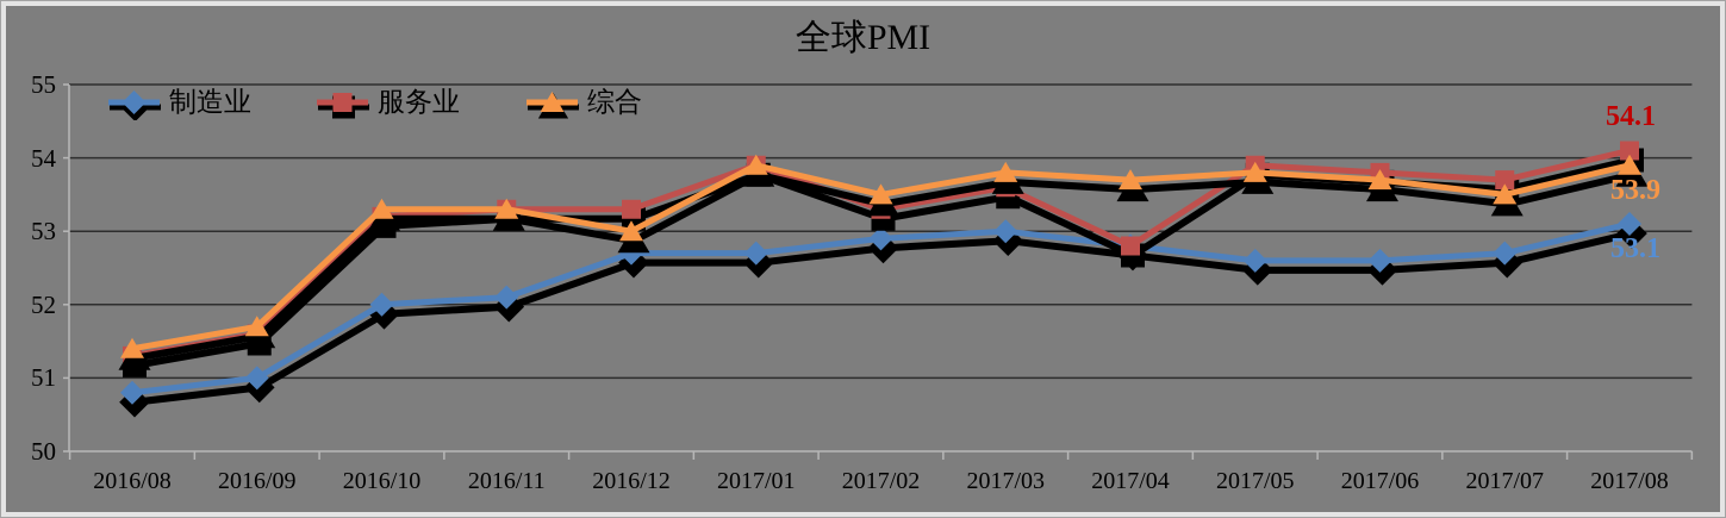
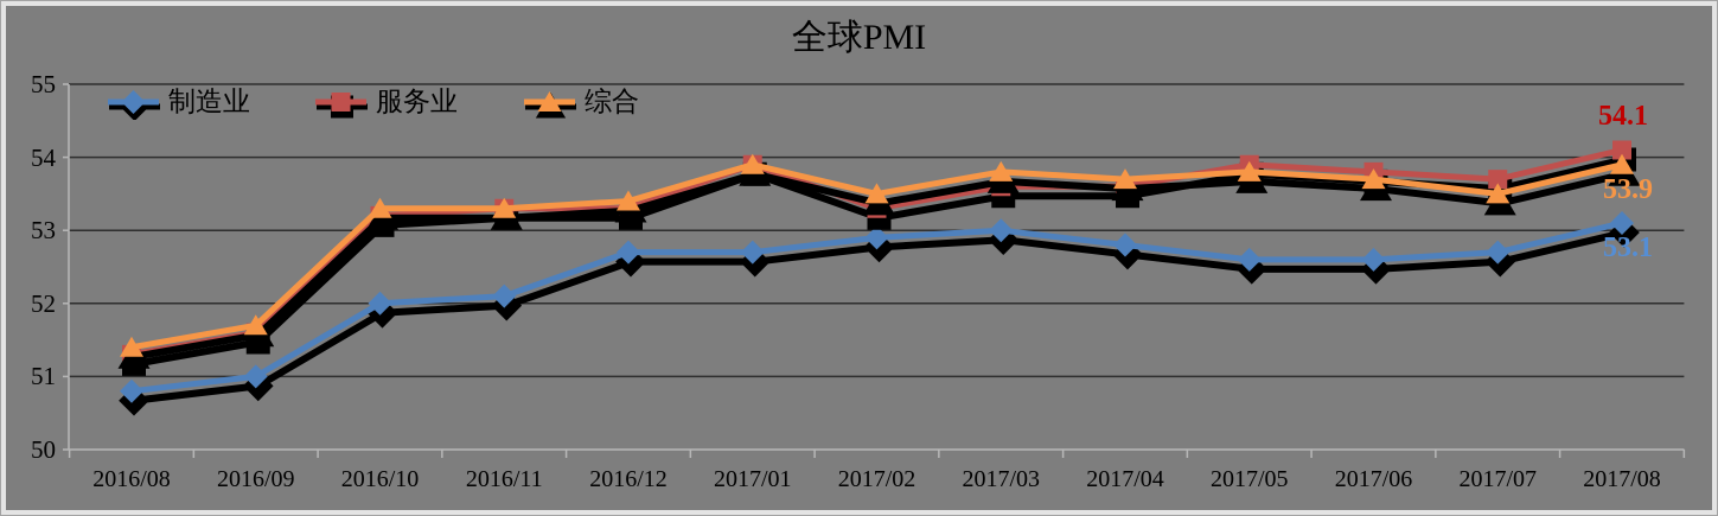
综合/2016/12: 53.0 -> 53.4
服务业/2017/04: 52.8 -> 53.6
